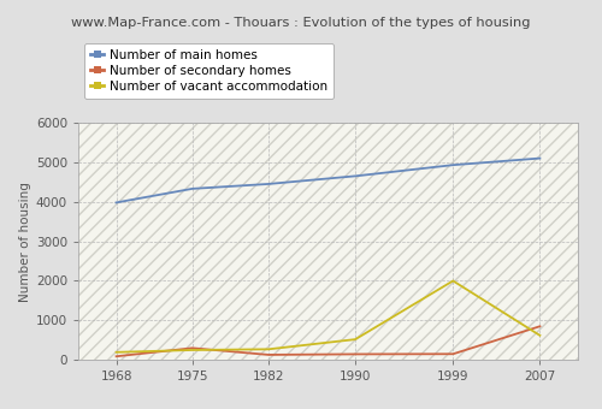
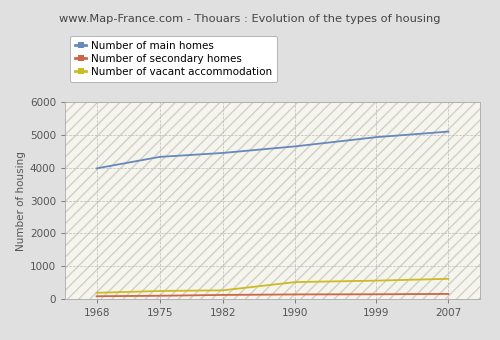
Number of secondary homes/1975: 300 -> 100
Number of vacant accommodation/1999: 2000 -> 560
Number of secondary homes/2007: 850 -> 160
